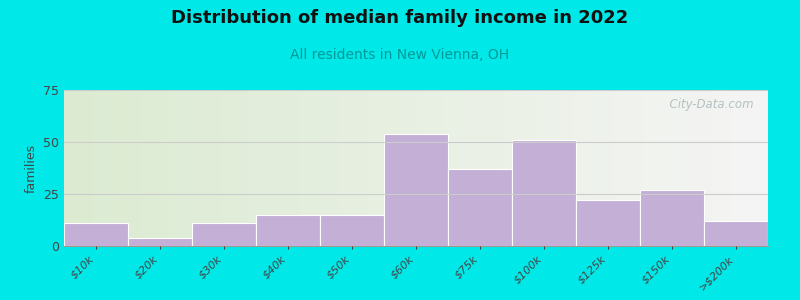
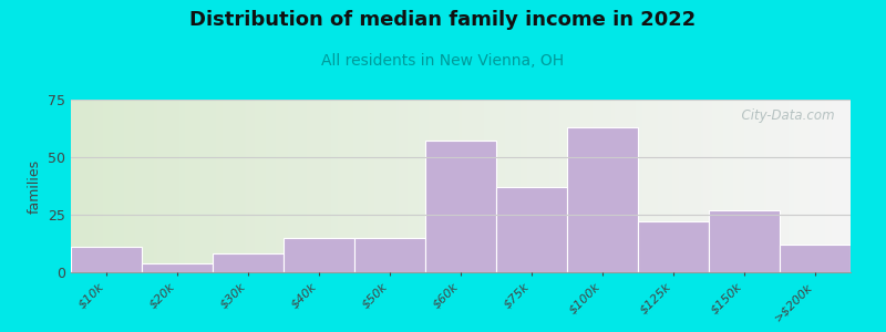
$30k: 11 -> 8
$60k: 54 -> 57
$100k: 51 -> 63
